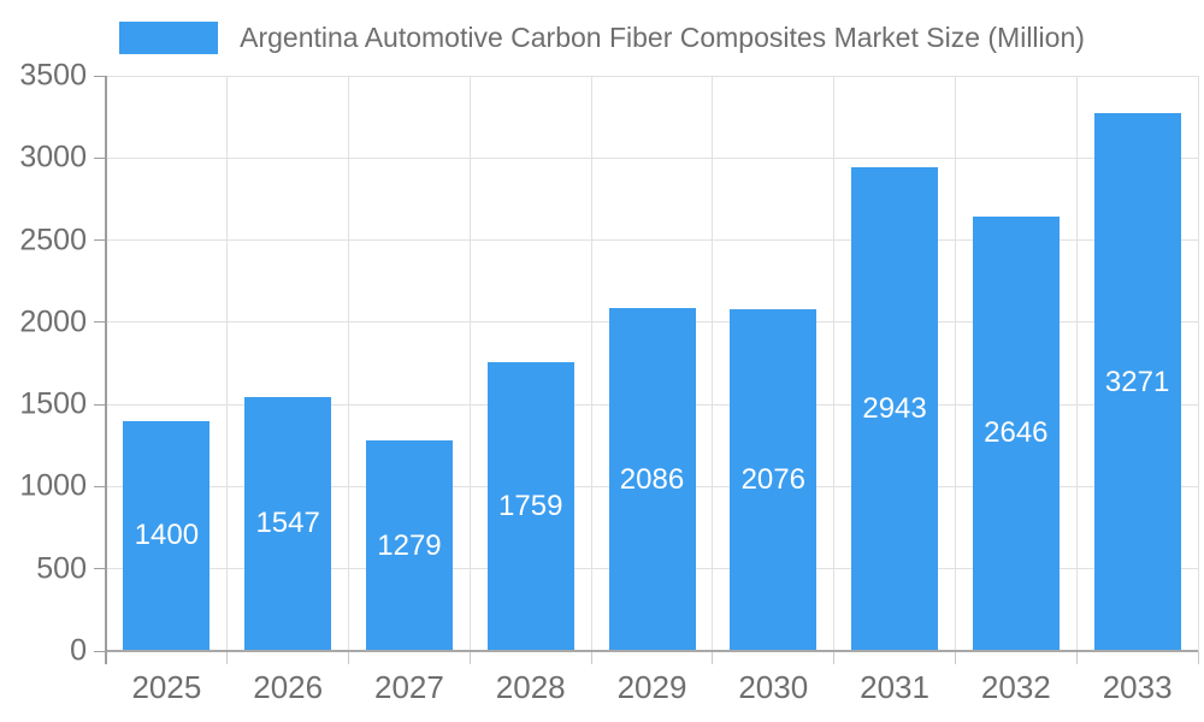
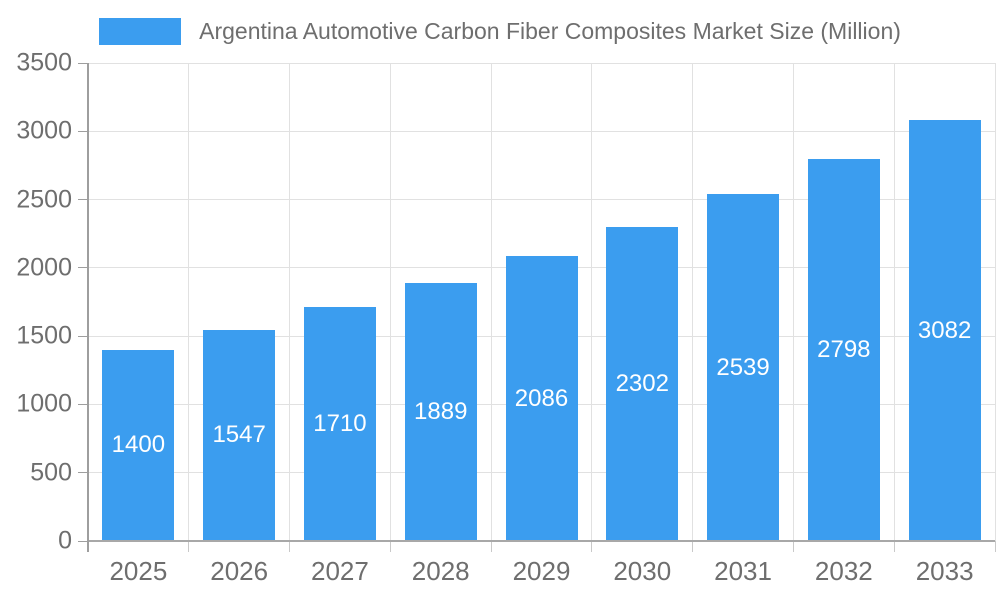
2027: 1279 -> 1710
2028: 1759 -> 1889
2030: 2076 -> 2302
2031: 2943 -> 2539
2032: 2646 -> 2798
2033: 3271 -> 3082
